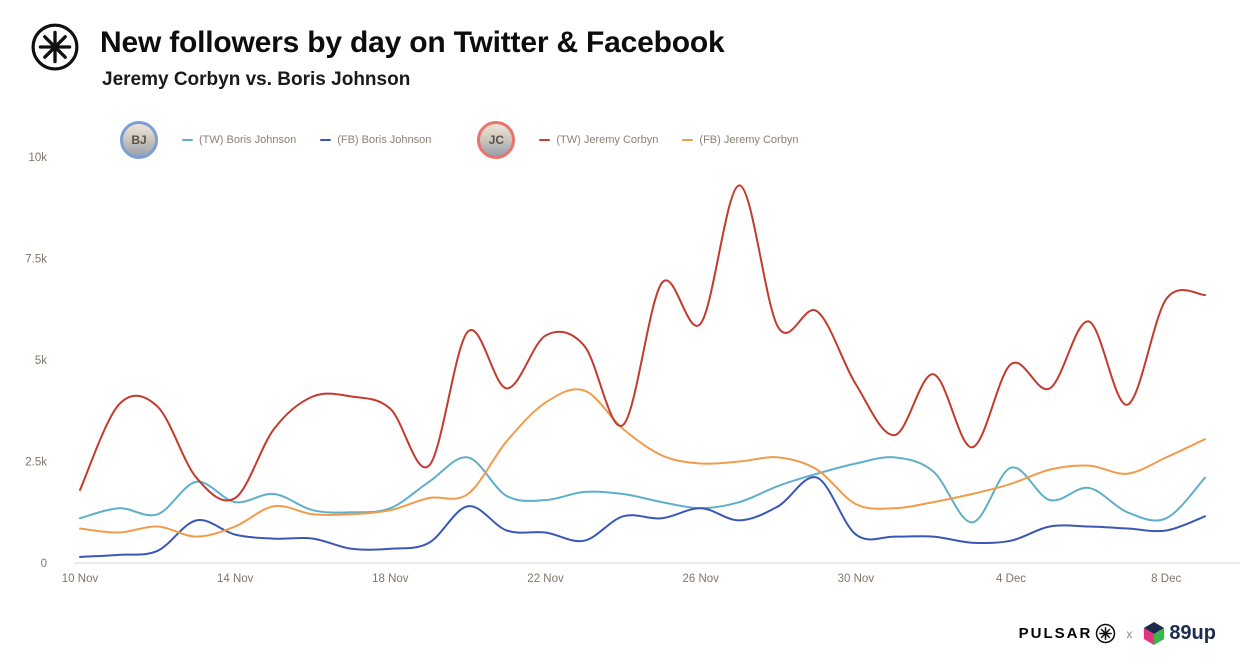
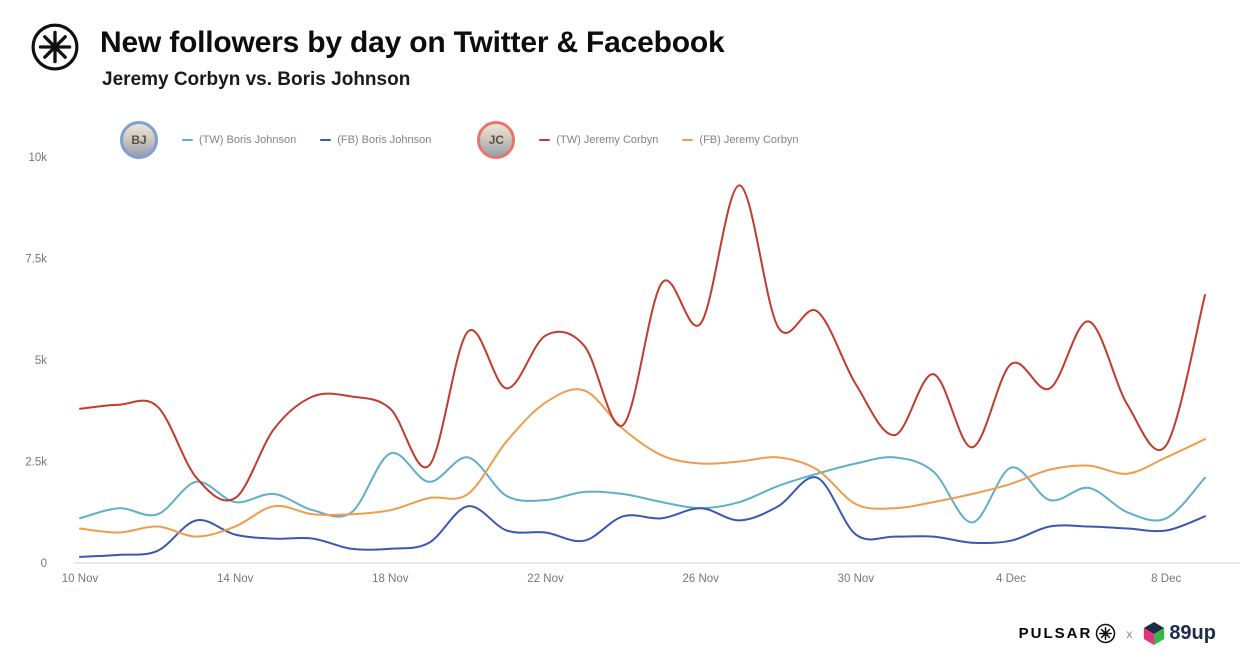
(TW) Jeremy Corbyn/10 Nov: 1.8k -> 3.8k
(TW) Boris Johnson/18 Nov: 1.4k -> 2.7k
(TW) Jeremy Corbyn/8 Dec: 6.5k -> 2.9k
